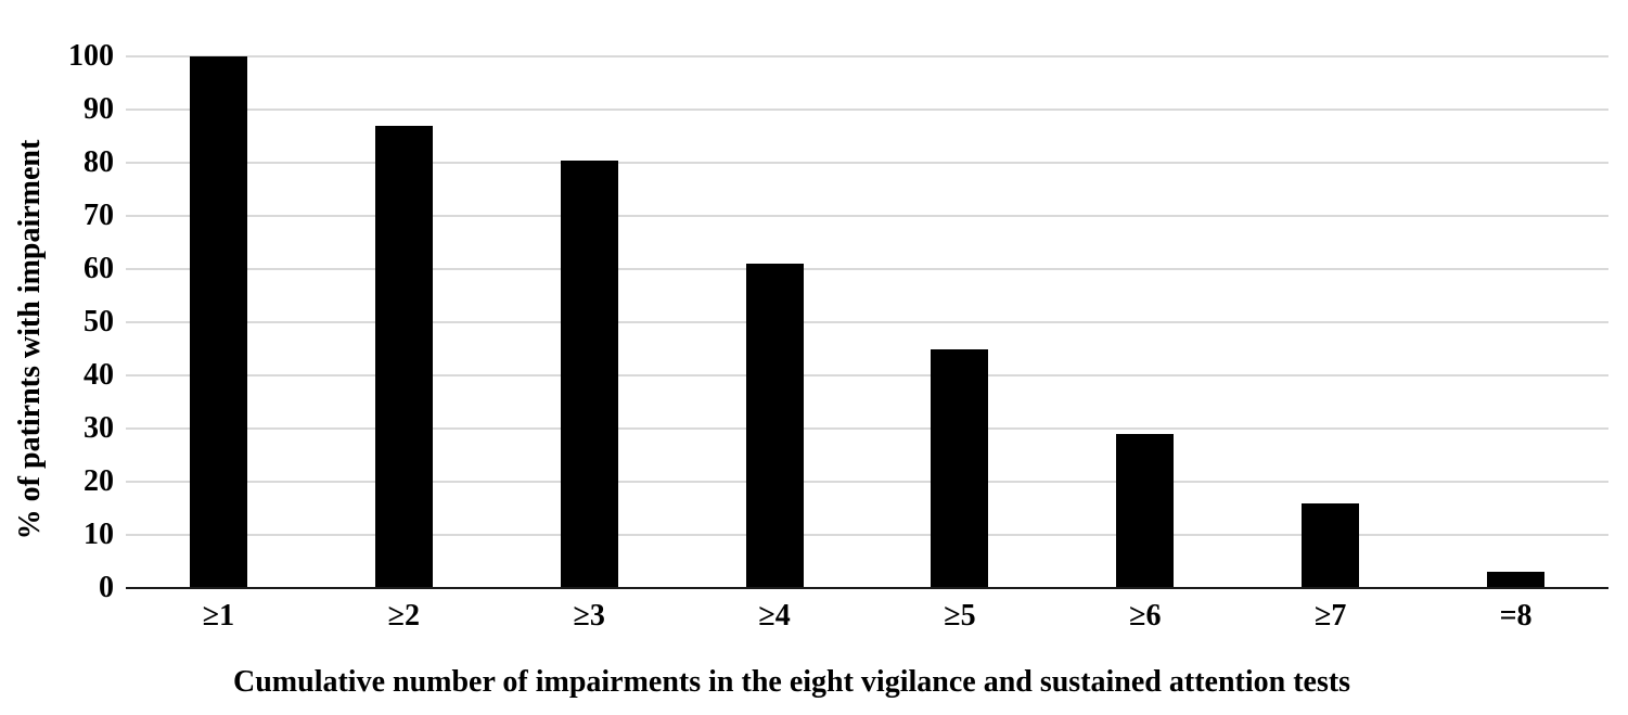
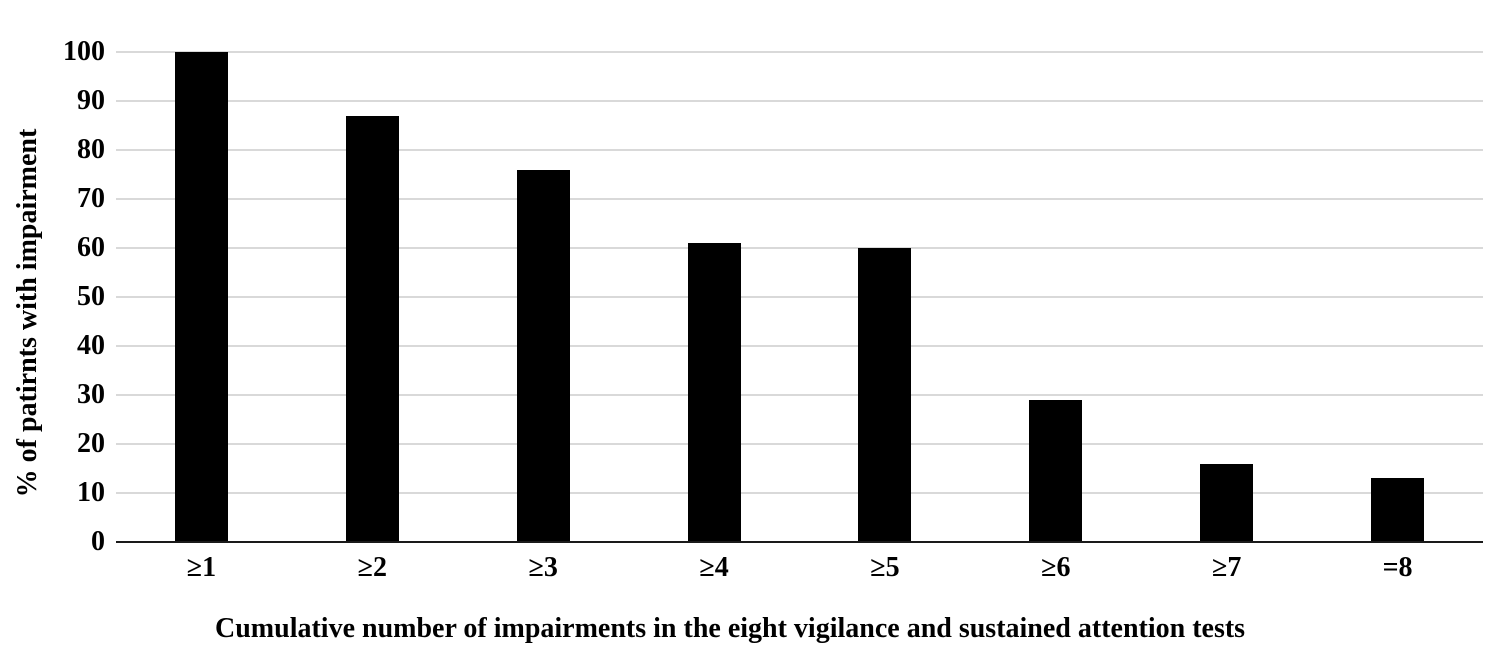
≥3: 80 -> 76
≥5: 45 -> 60
=8: 3 -> 13
